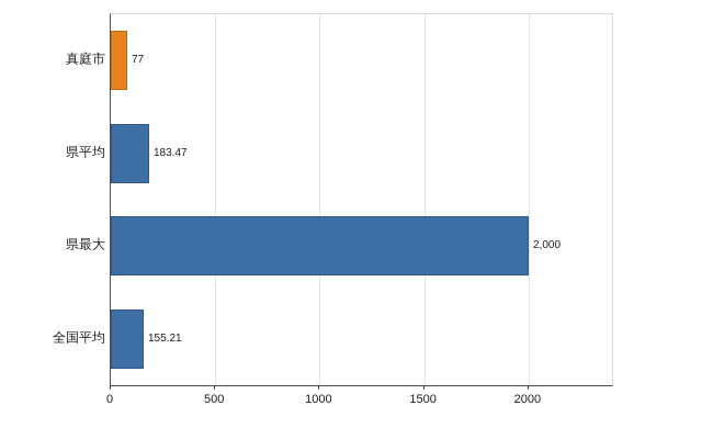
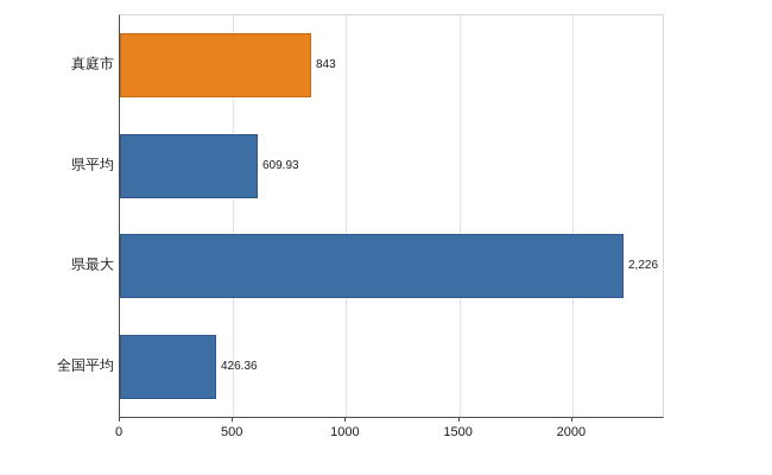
真庭市: 77 -> 843
県平均: 183.47 -> 609.93
県最大: 2,000 -> 2,226
全国平均: 155.21 -> 426.36
